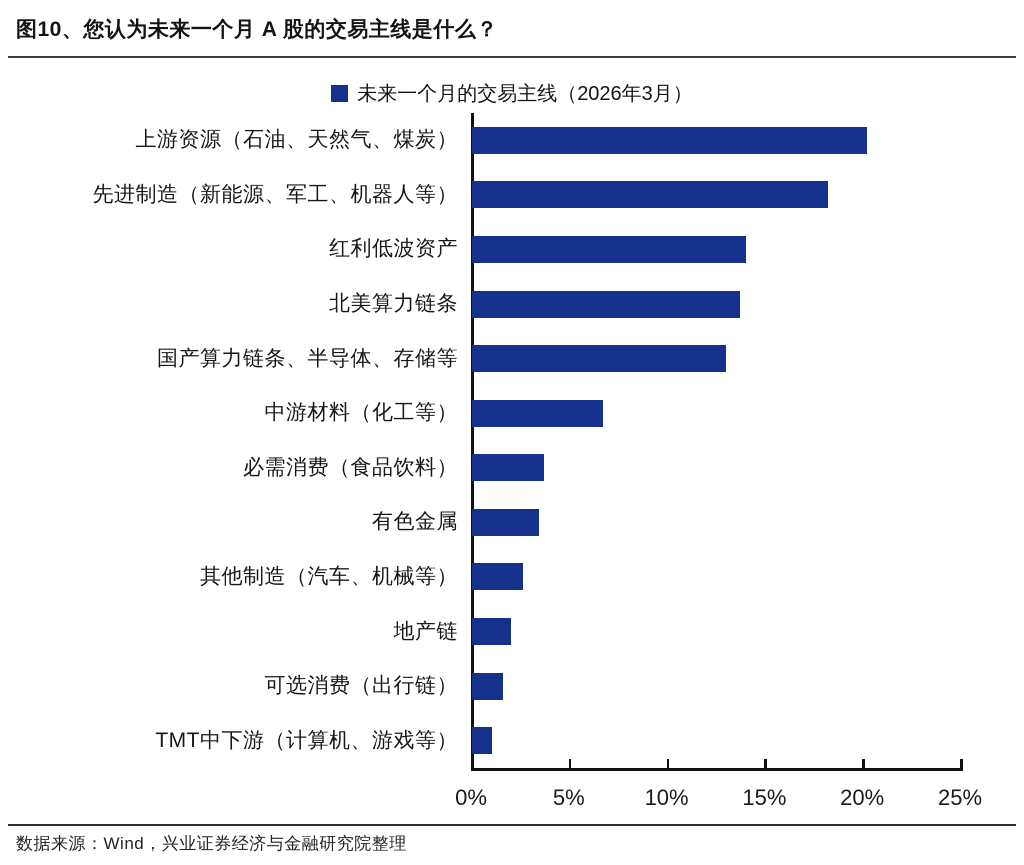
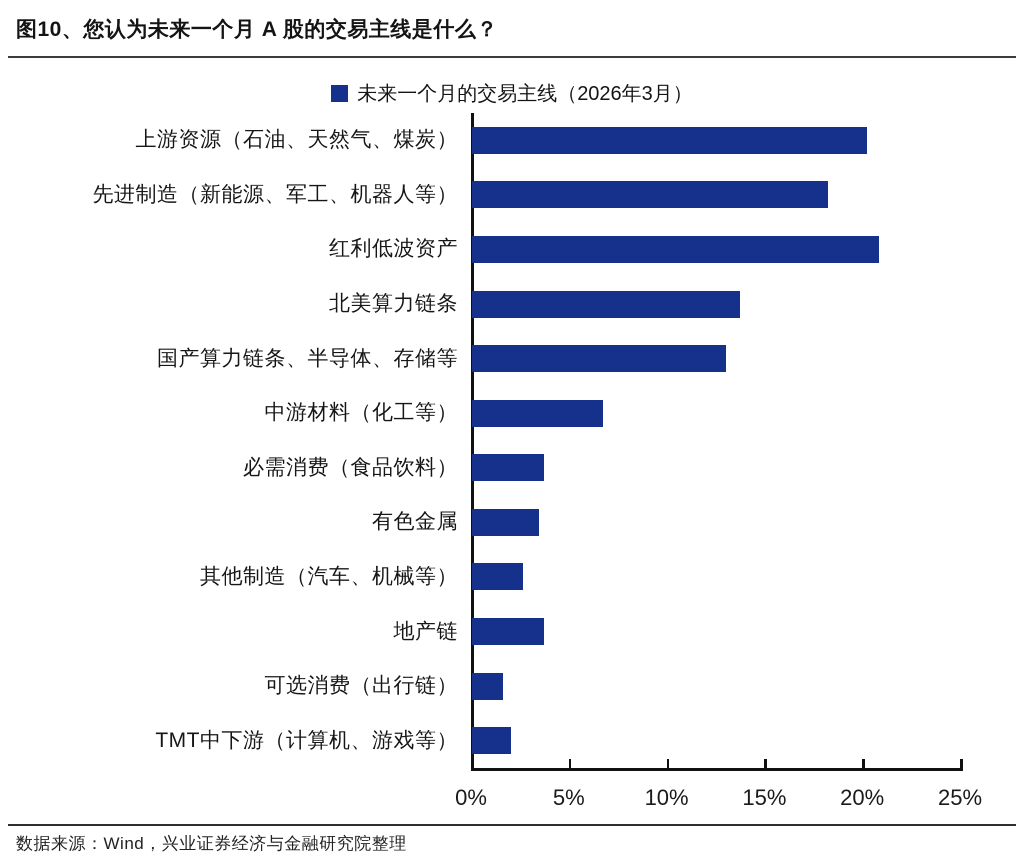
红利低波资产: 14.0% -> 20.8%
地产链: 2.0% -> 3.7%
TMT中下游（计算机、游戏等）: 1.0% -> 2.0%
